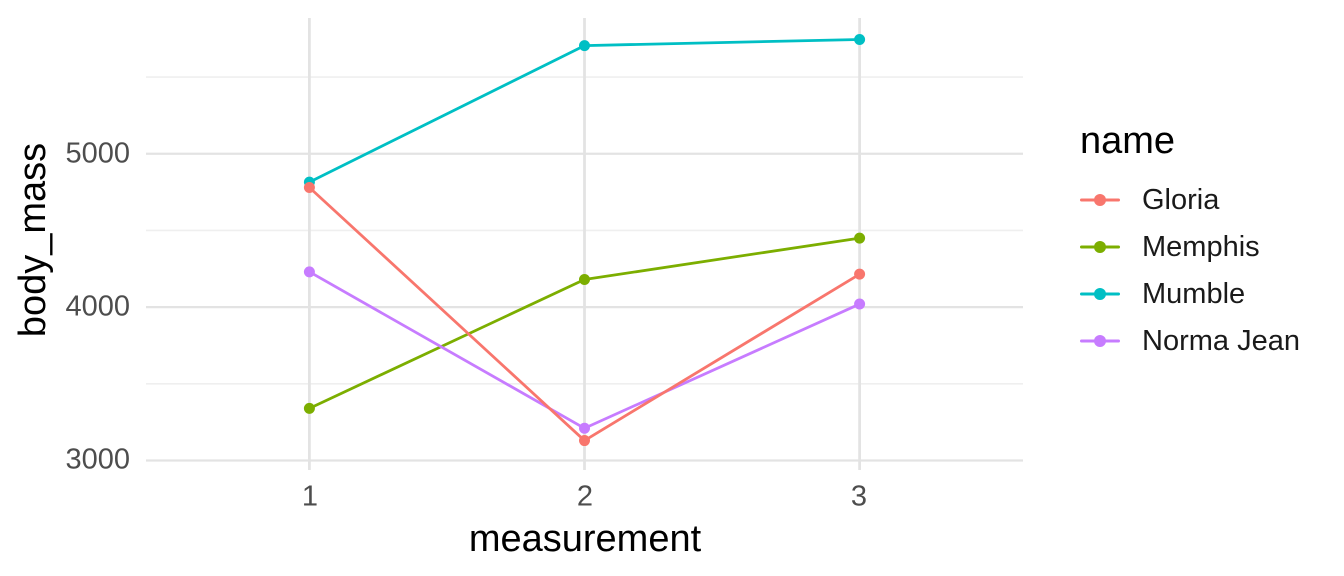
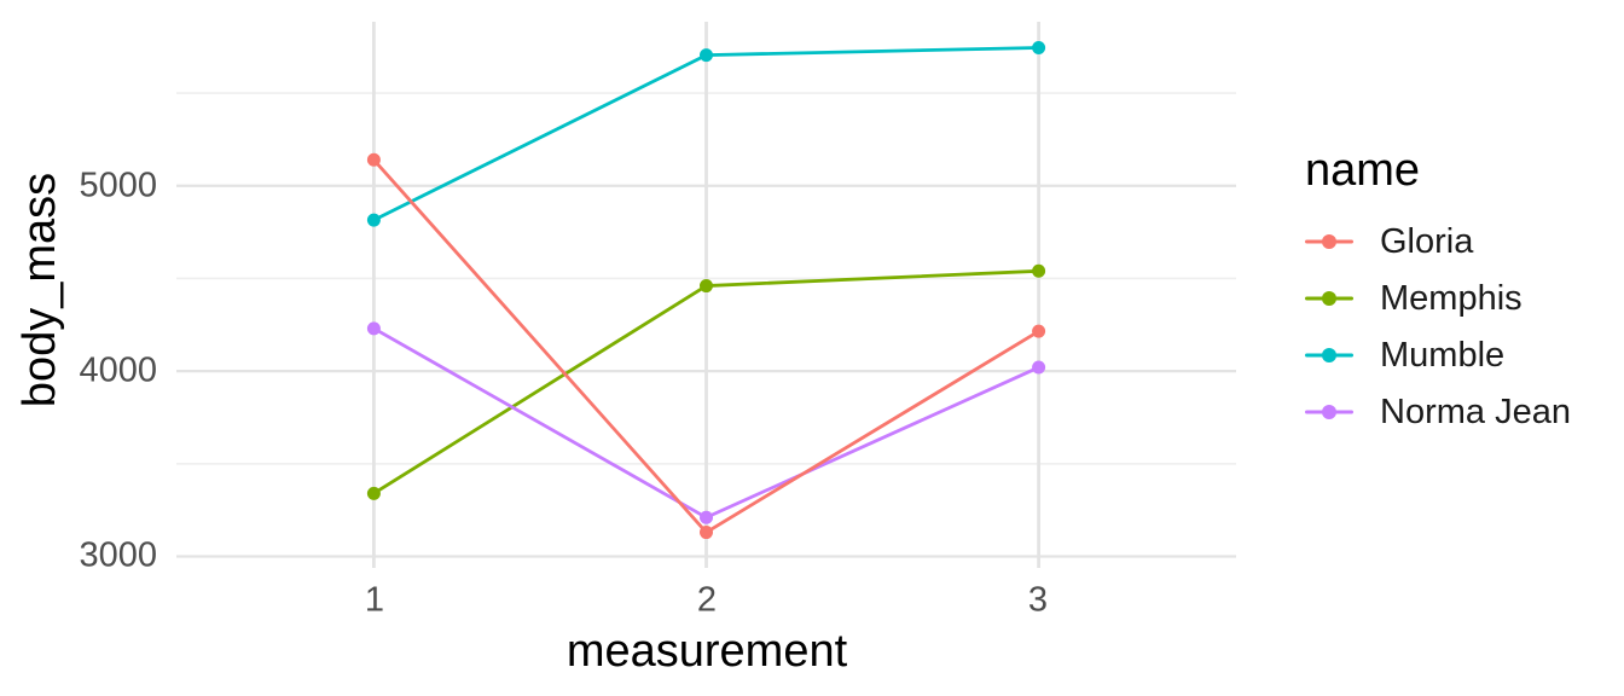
Gloria/1: 4780 -> 5140
Memphis/2: 4180 -> 4460
Memphis/3: 4450 -> 4540
